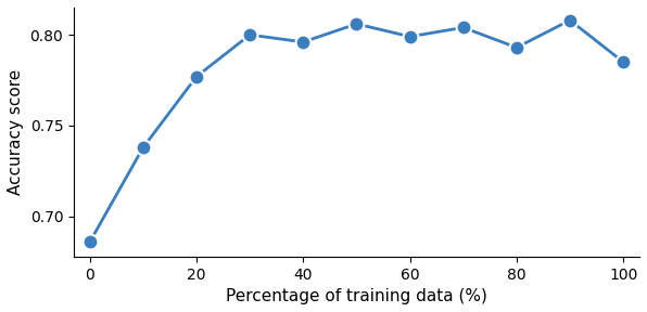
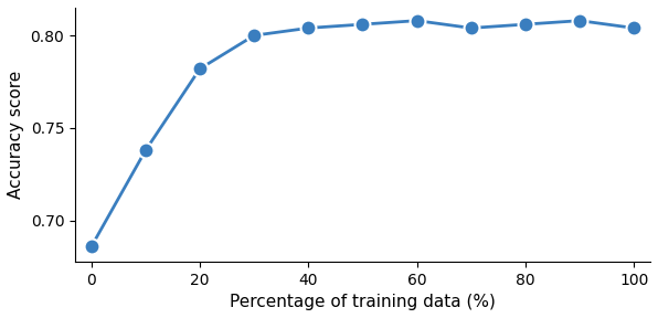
20: 0.777 -> 0.782
40: 0.796 -> 0.804
60: 0.799 -> 0.808
80: 0.793 -> 0.806
100: 0.785 -> 0.804
